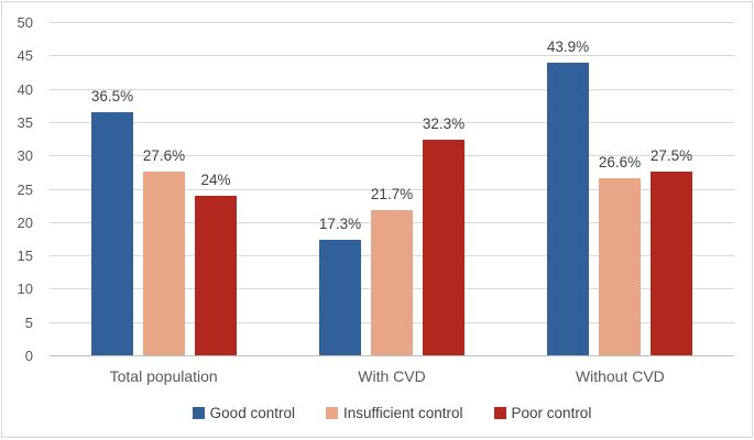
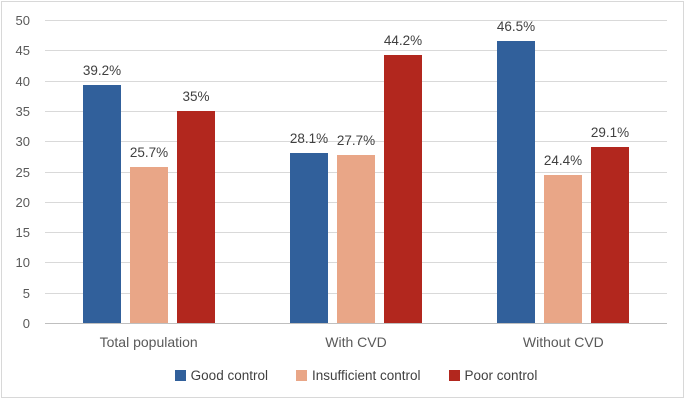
Good control/Total population: 36.5% -> 39.2%
Insufficient control/Total population: 27.6% -> 25.7%
Poor control/Total population: 24% -> 35%
Good control/With CVD: 17.3% -> 28.1%
Insufficient control/With CVD: 21.7% -> 27.7%
Poor control/With CVD: 32.3% -> 44.2%
Good control/Without CVD: 43.9% -> 46.5%
Insufficient control/Without CVD: 26.6% -> 24.4%
Poor control/Without CVD: 27.5% -> 29.1%
